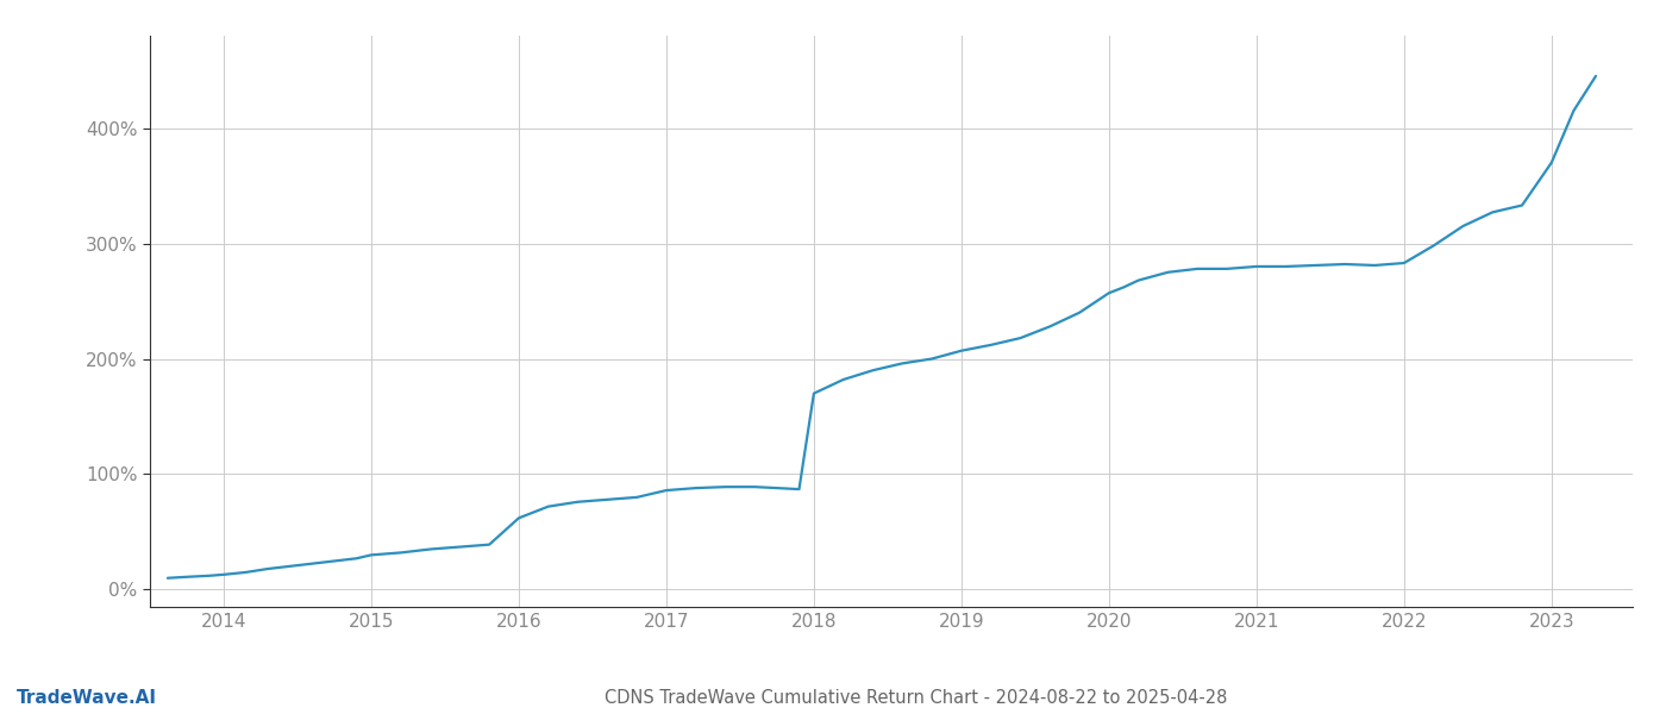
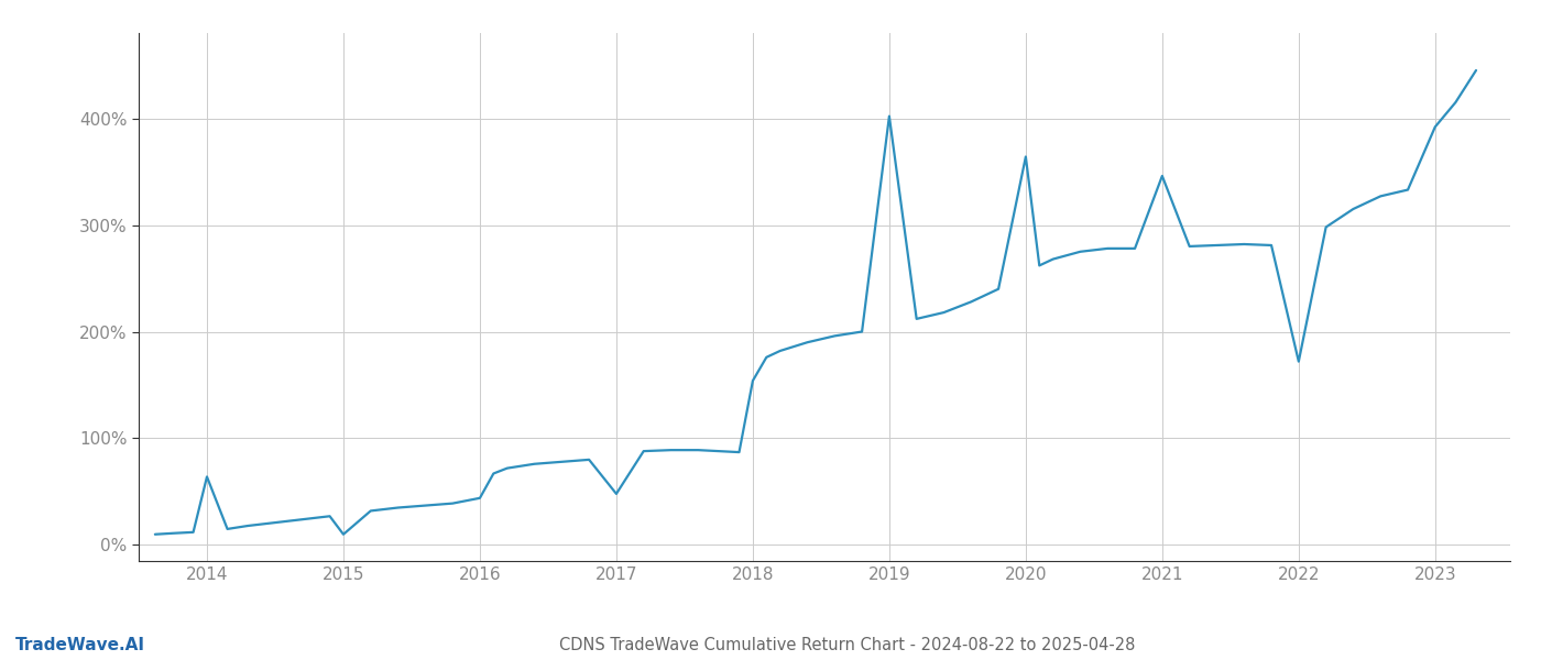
2014: 13% -> 64%
2015: 30% -> 10%
2016: 62% -> 44%
2017: 86% -> 48%
2018: 170% -> 154%
2019: 207% -> 402%
2020: 257% -> 364%
2021: 280% -> 346%
2022: 283% -> 172%
2023: 370% -> 392%
